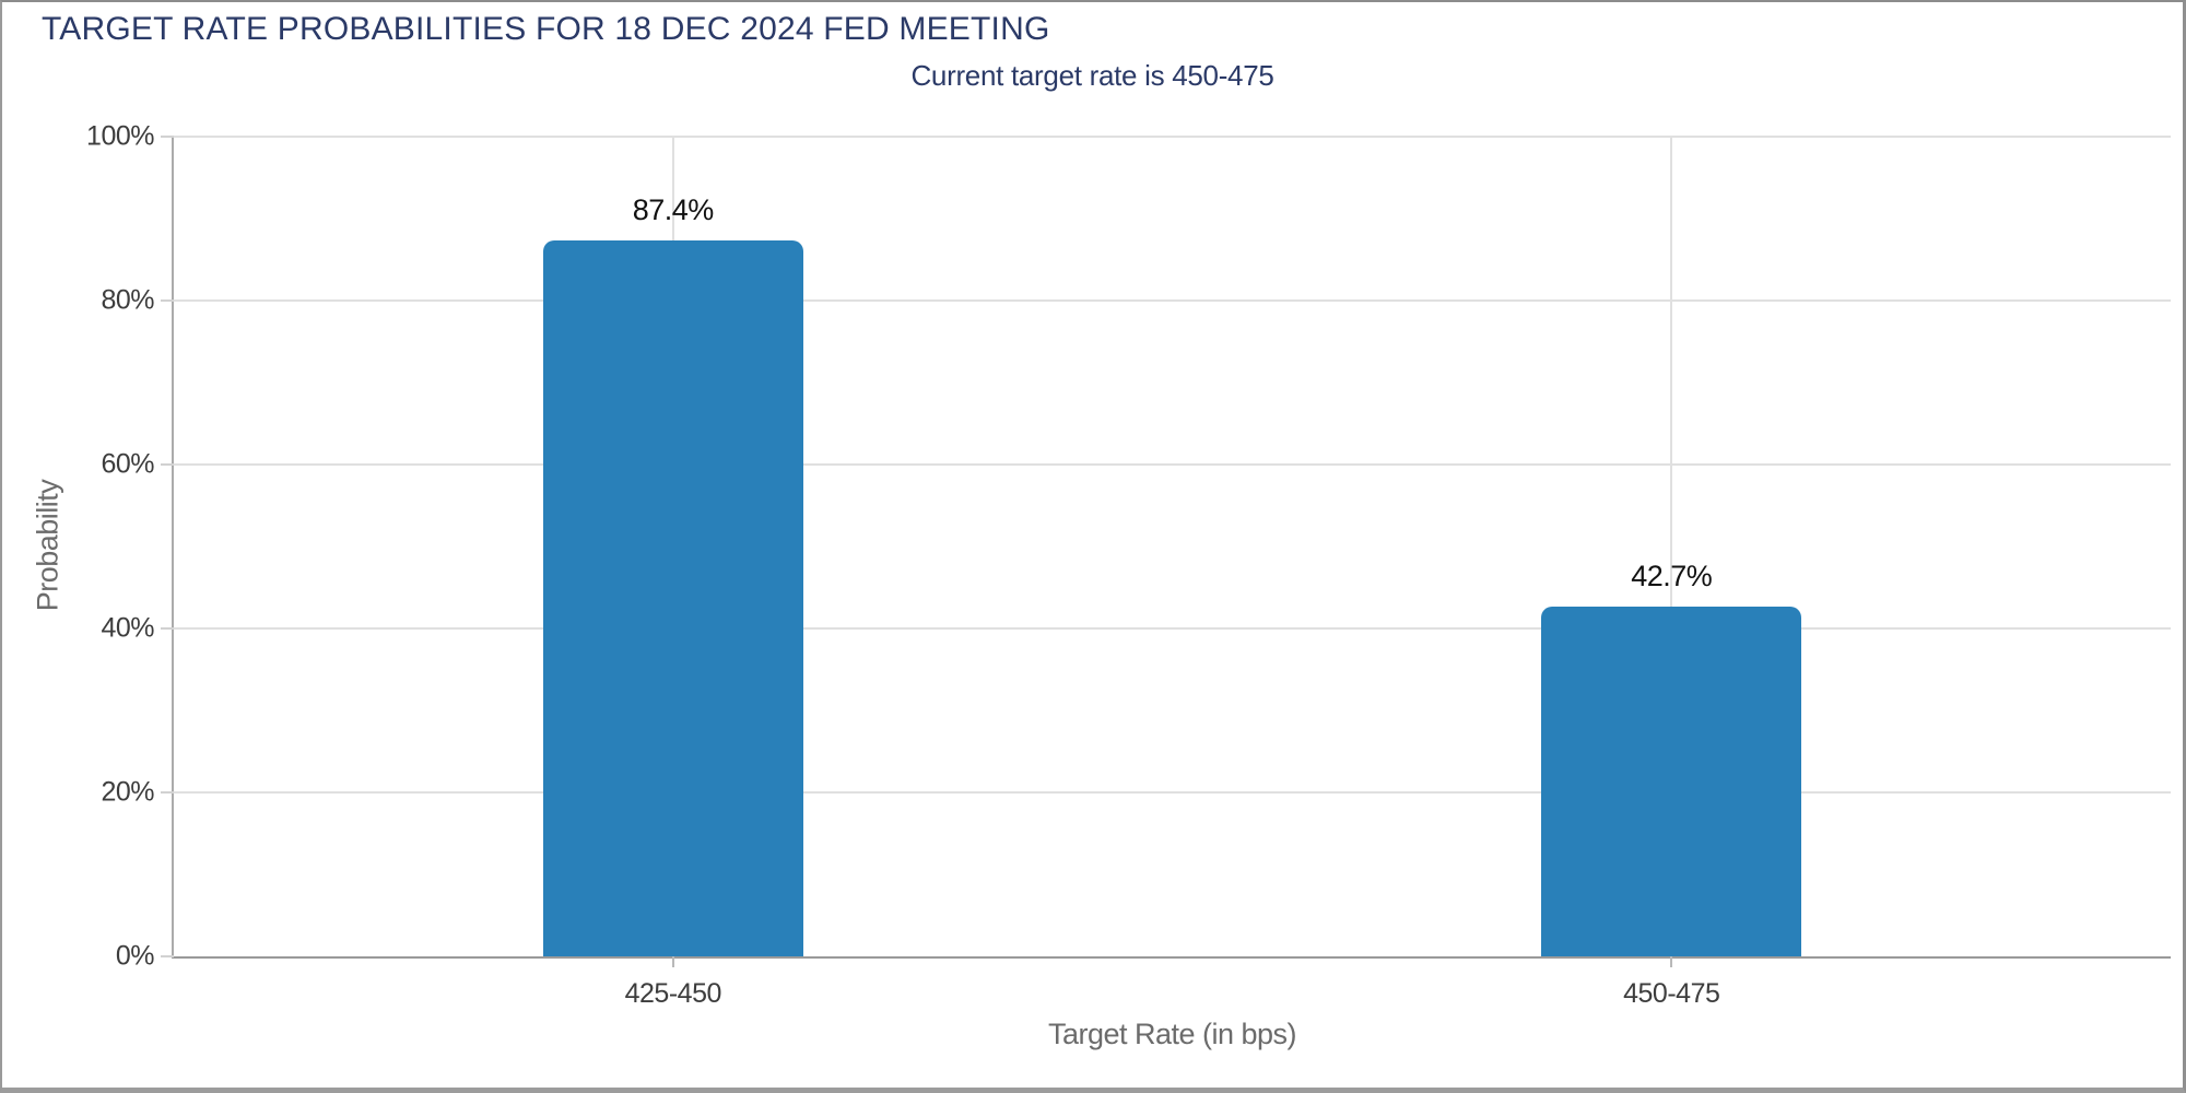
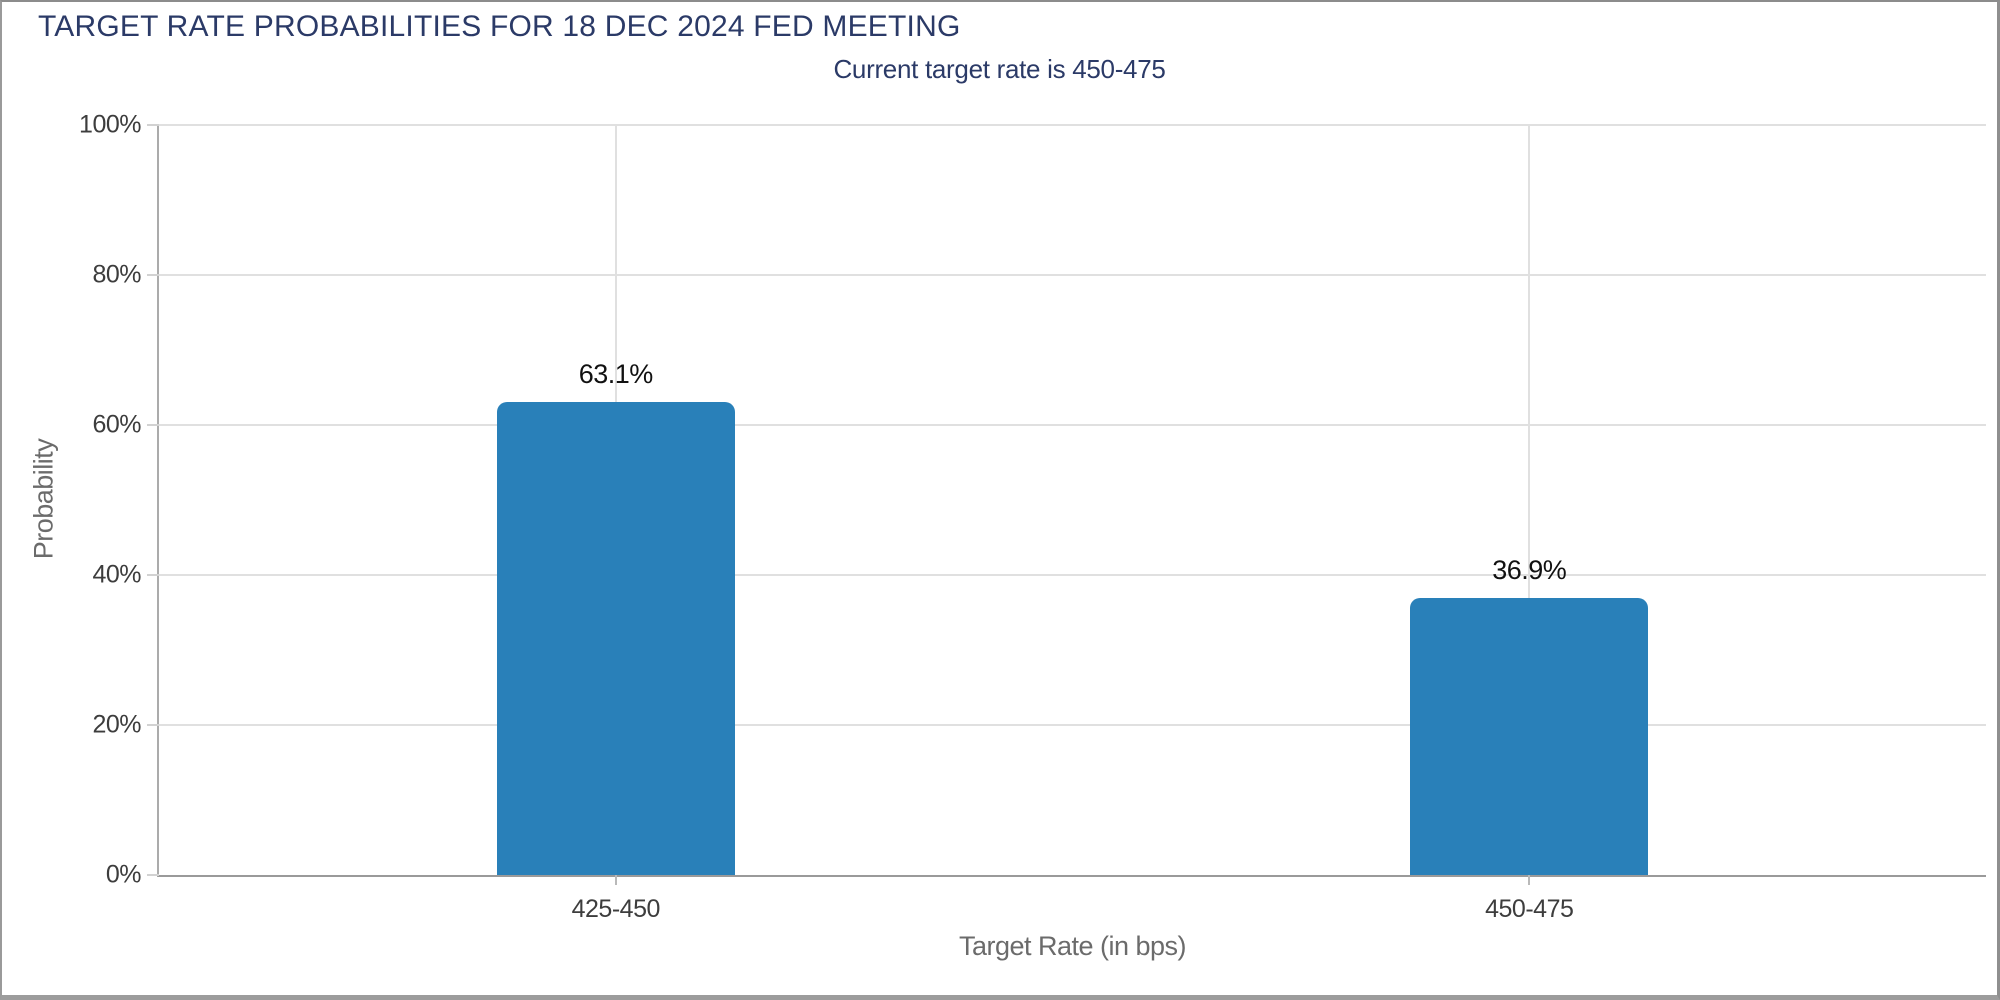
425-450: 87.4% -> 63.1%
450-475: 42.7% -> 36.9%
